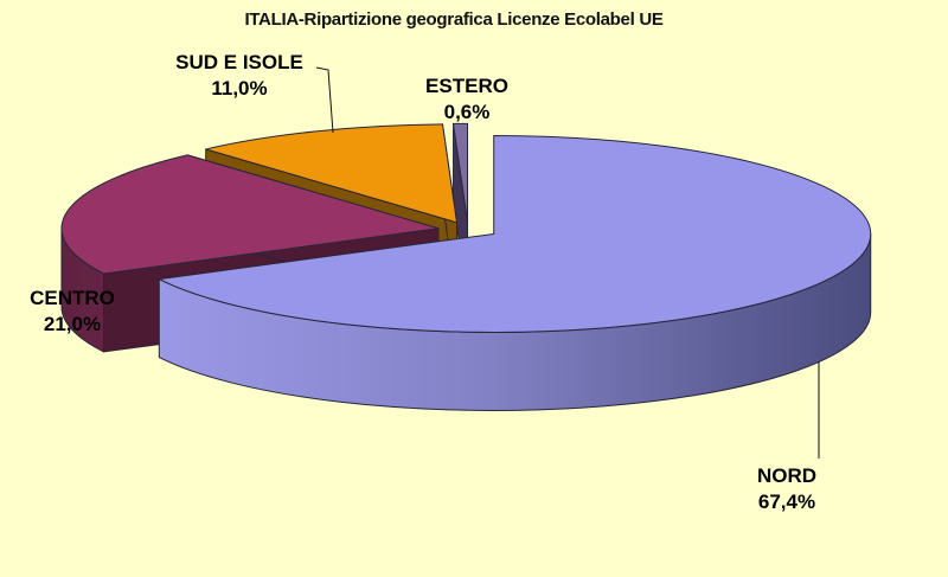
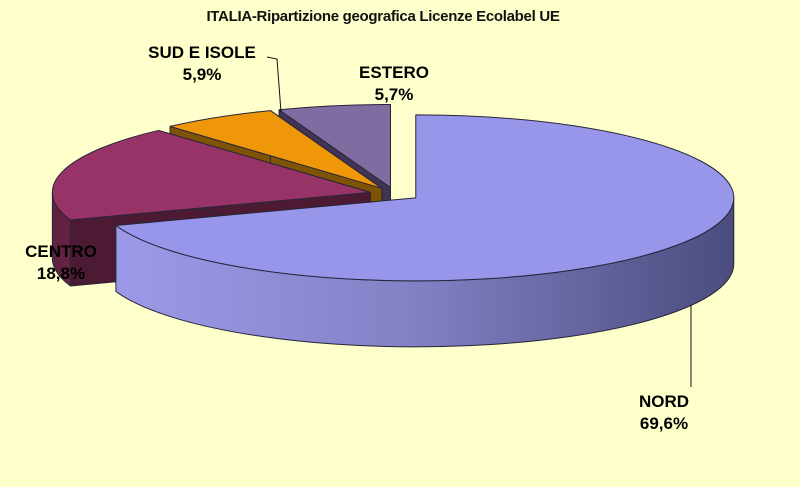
NORD: 67,4% -> 69,6%
CENTRO: 21,0% -> 18,8%
SUD E ISOLE: 11,0% -> 5,9%
ESTERO: 0,6% -> 5,7%
